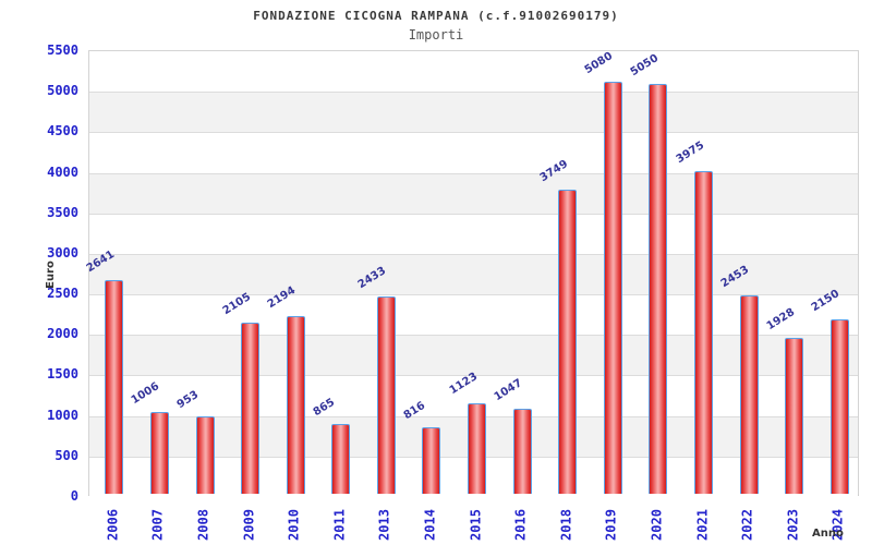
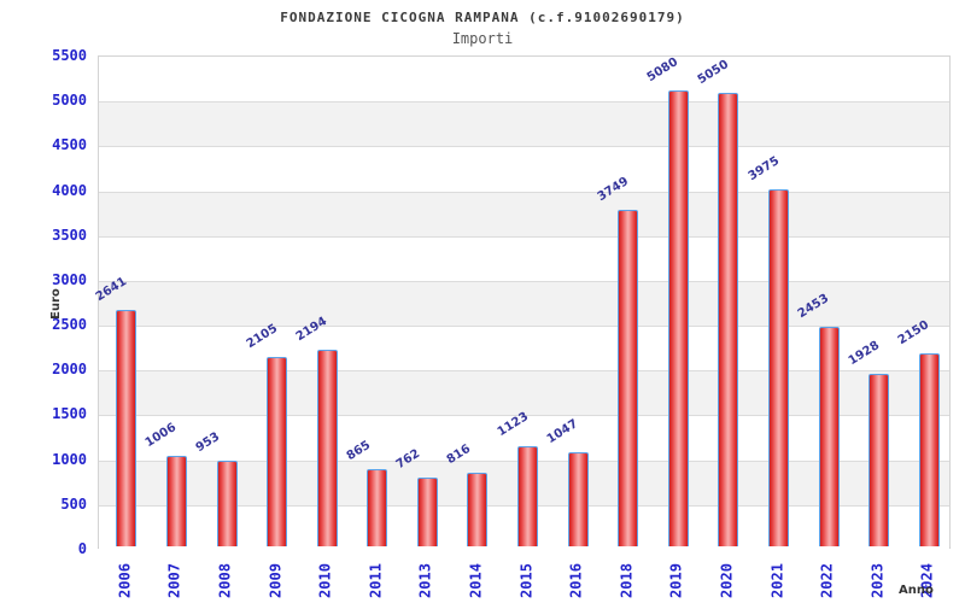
2013: 2433 -> 762
